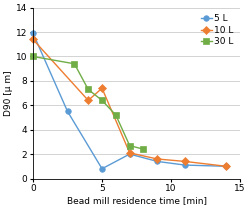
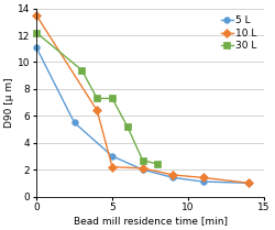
5 L/0: 11.9 -> 11.1
10 L/0: 11.4 -> 13.5
30 L/0: 10.0 -> 12.2
5 L/5: 0.8 -> 3.0
10 L/5: 7.4 -> 2.2
30 L/5: 6.4 -> 7.3
